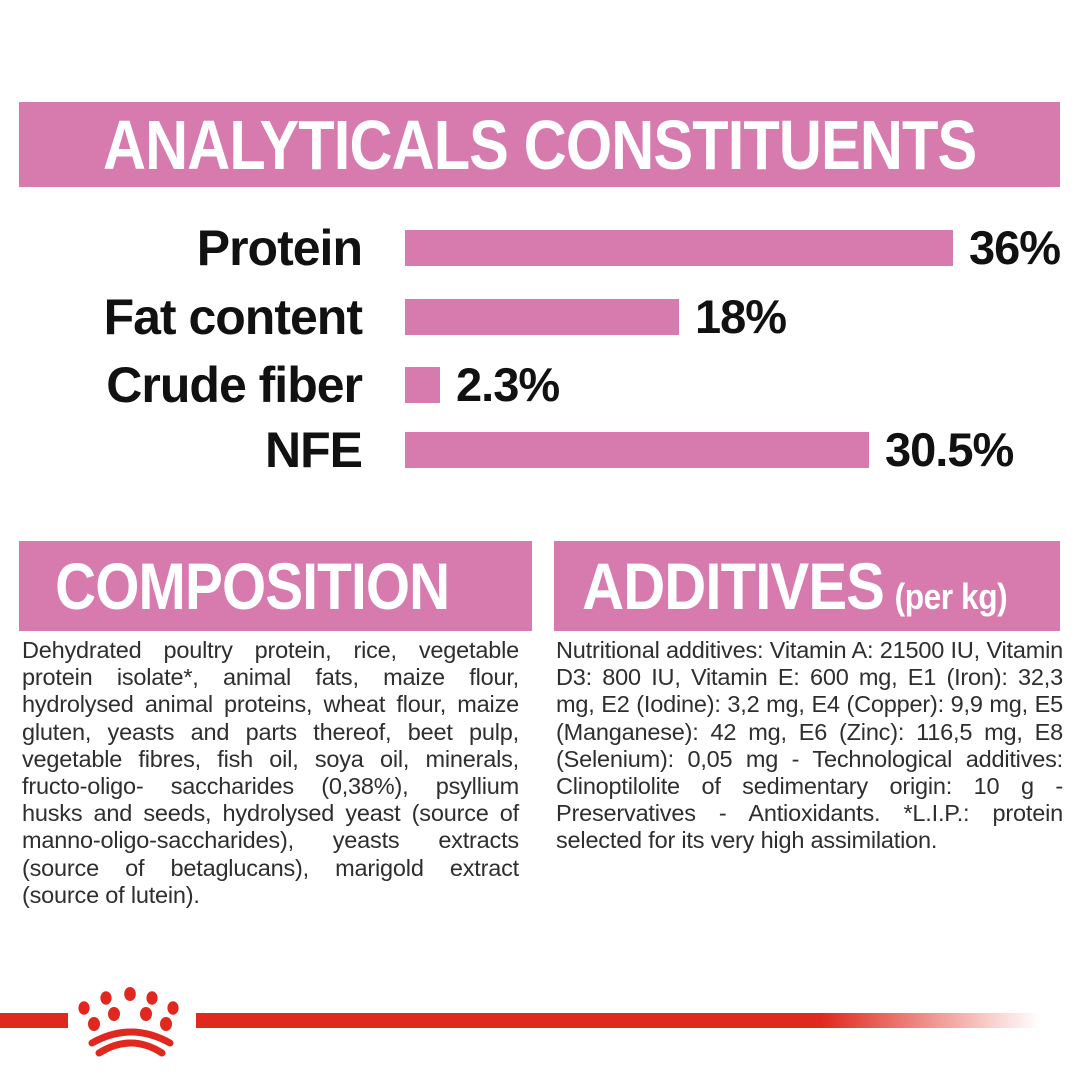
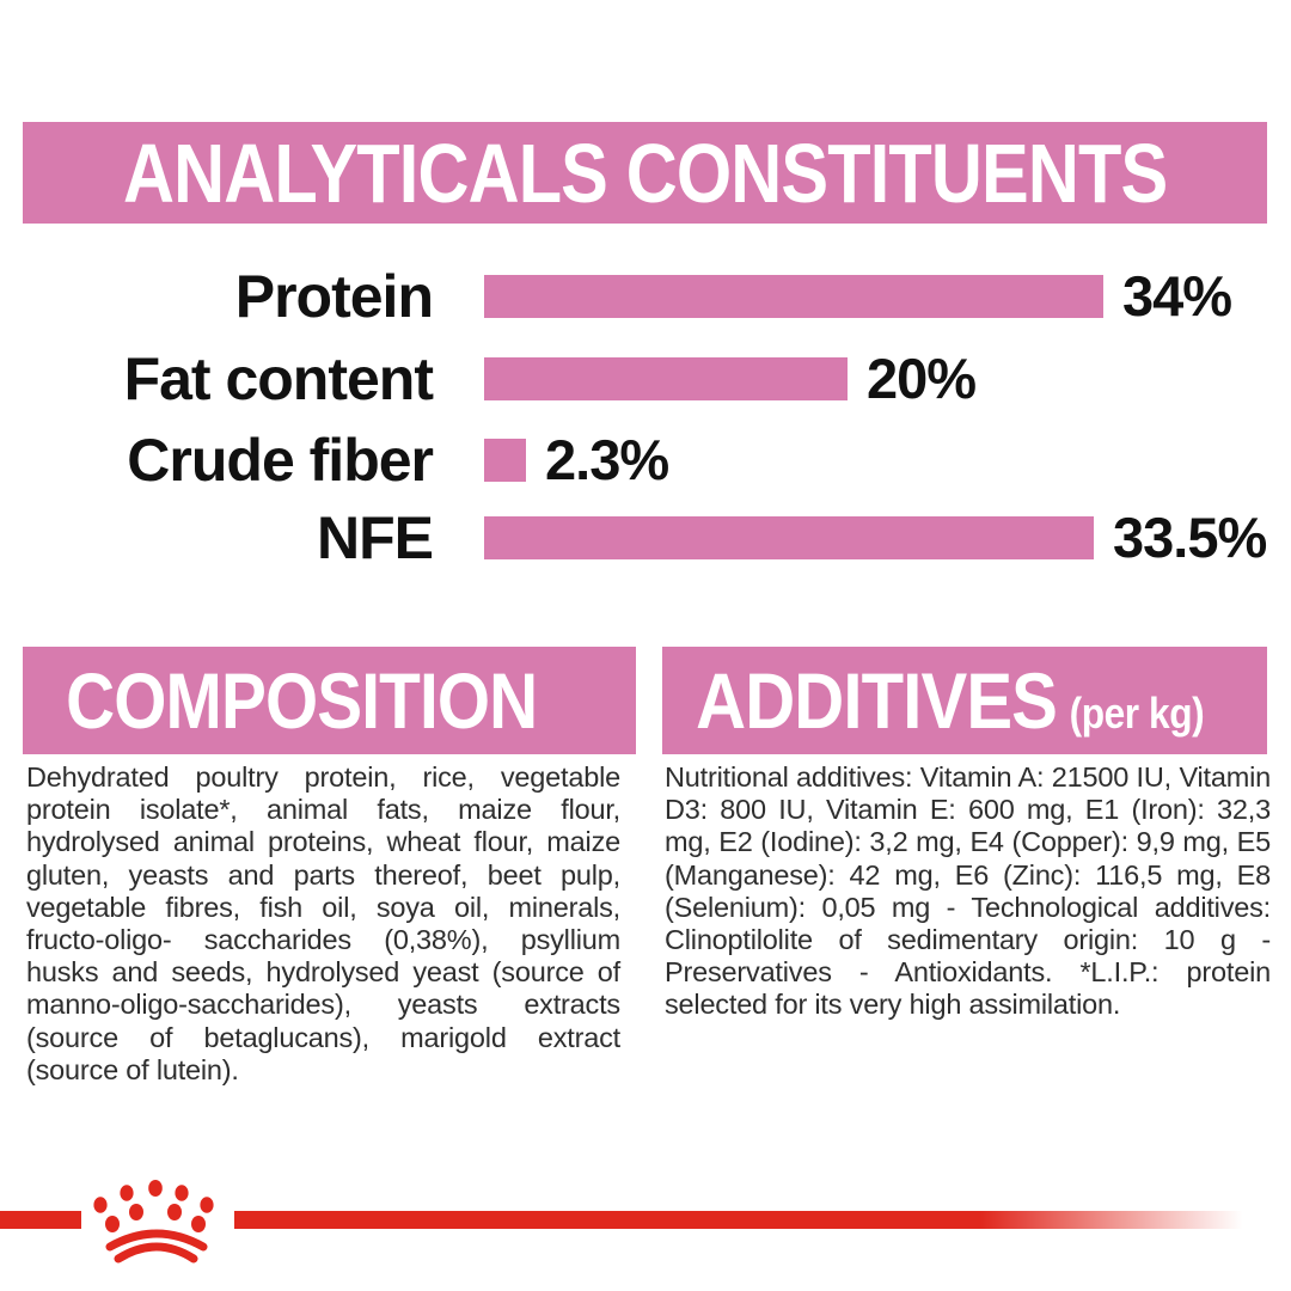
Protein: 36% -> 34%
Fat content: 18% -> 20%
NFE: 30.5% -> 33.5%
